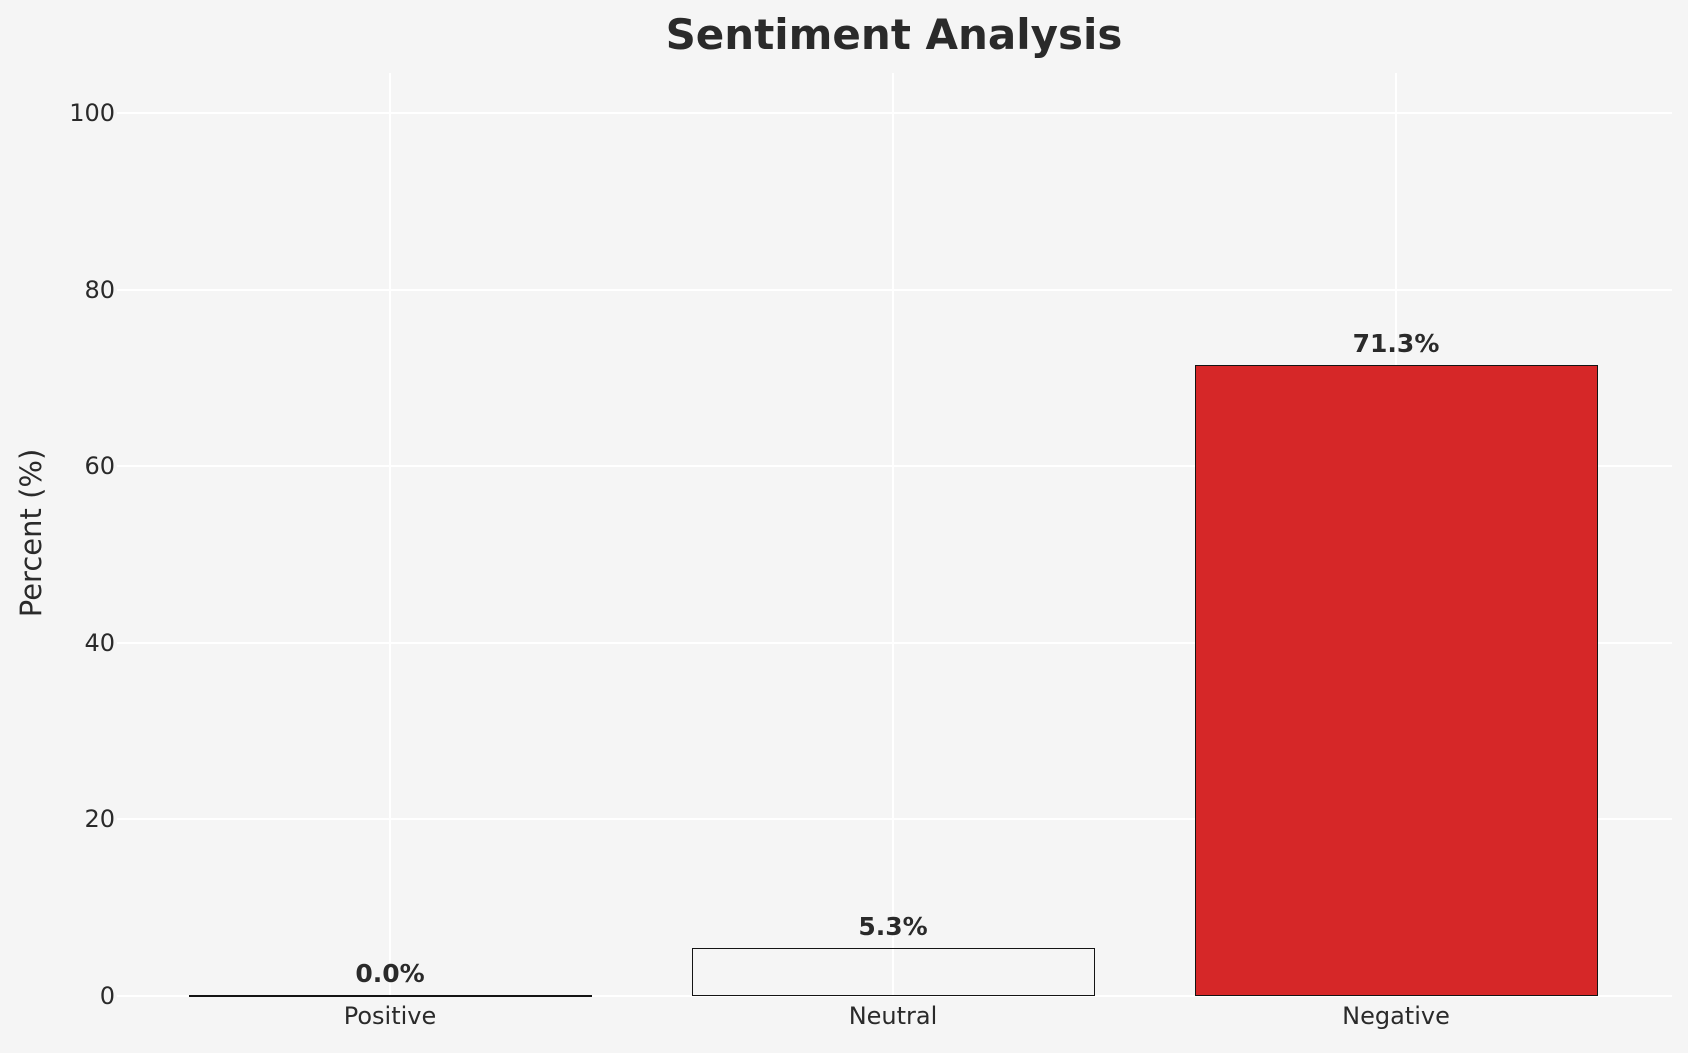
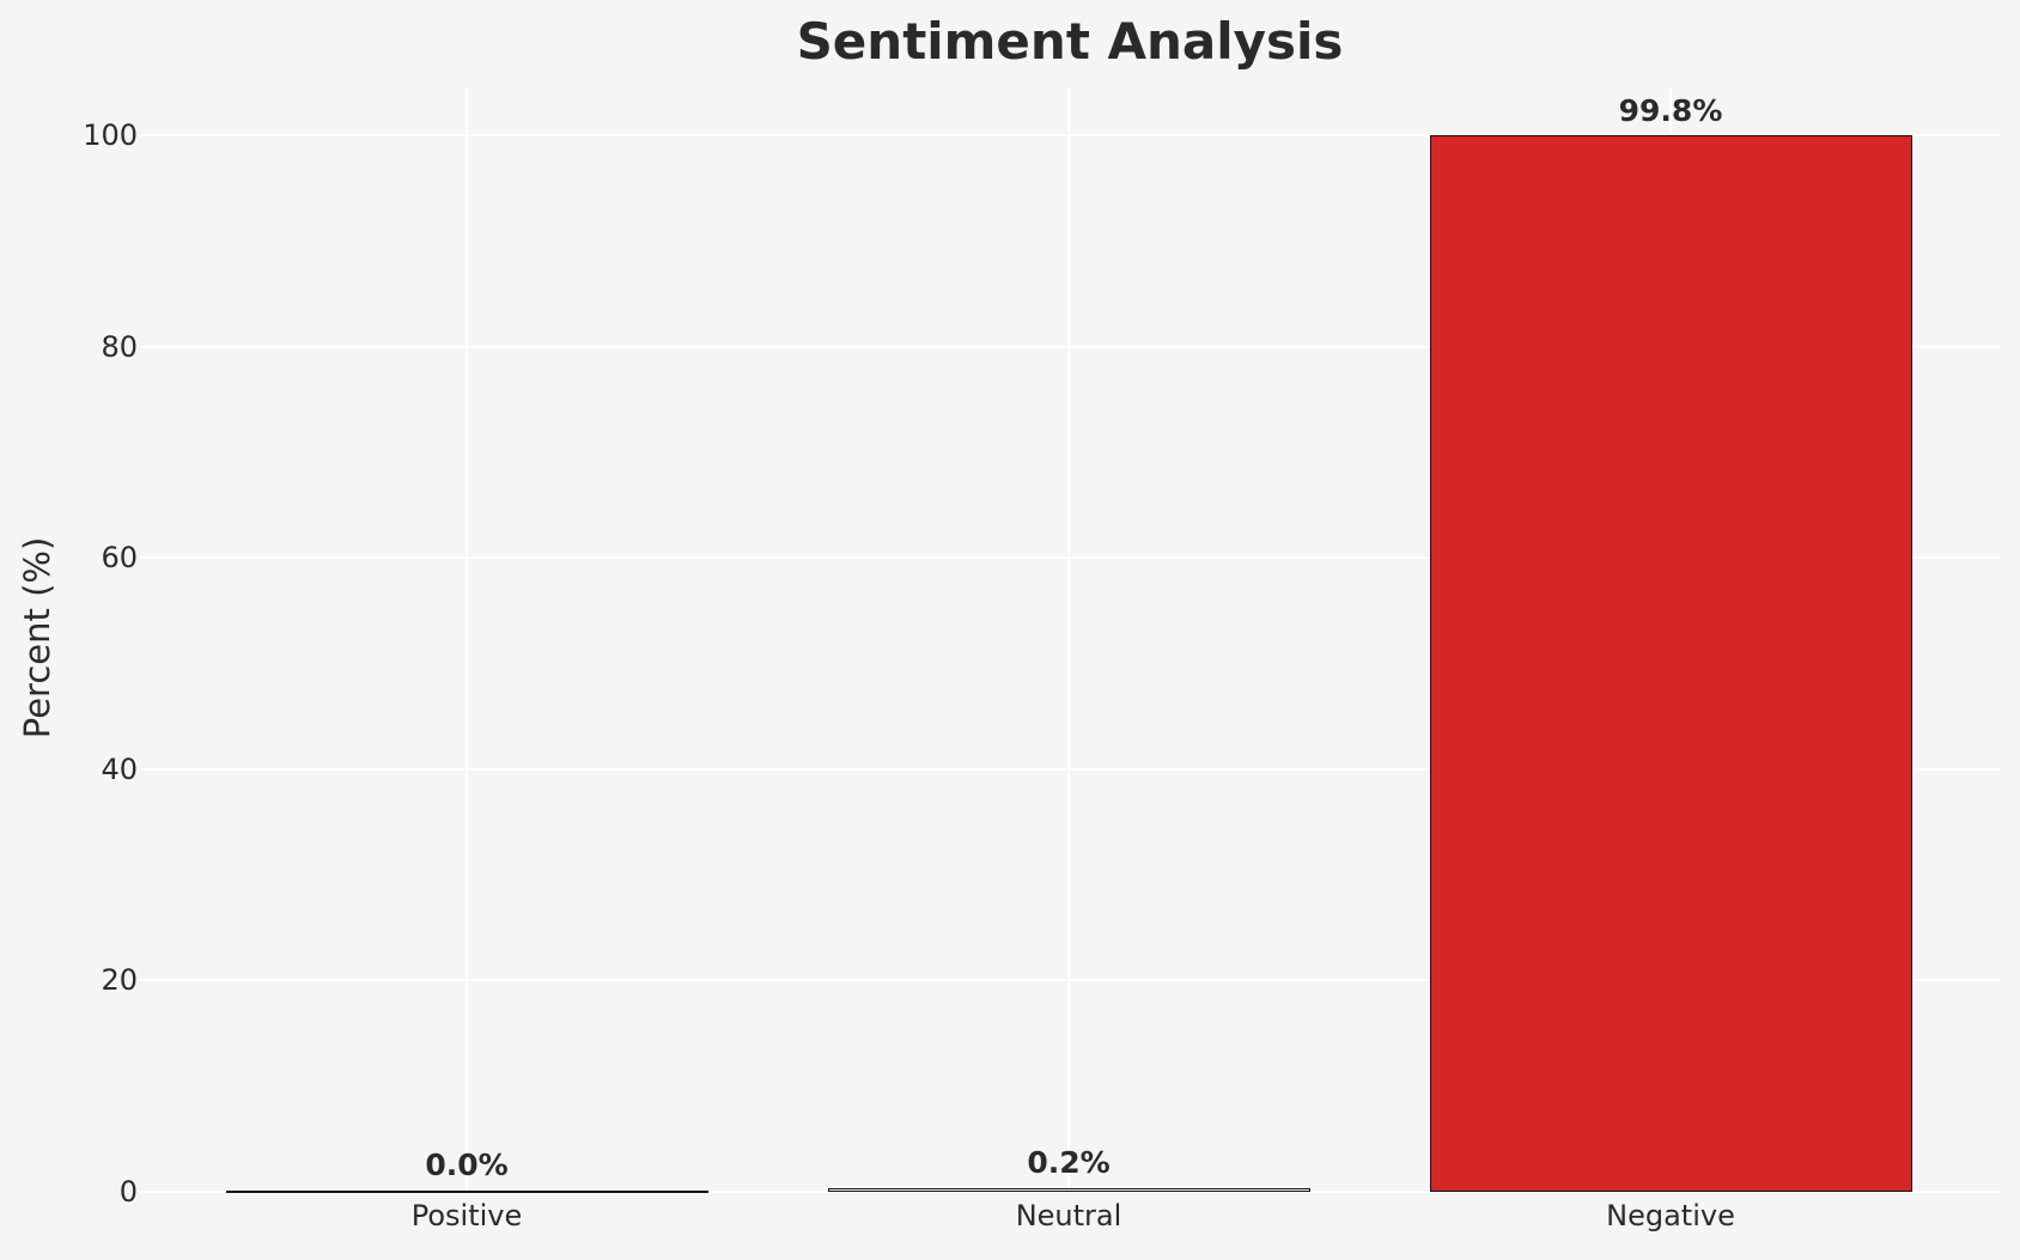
Neutral: 5.3% -> 0.2%
Negative: 71.3% -> 99.8%
